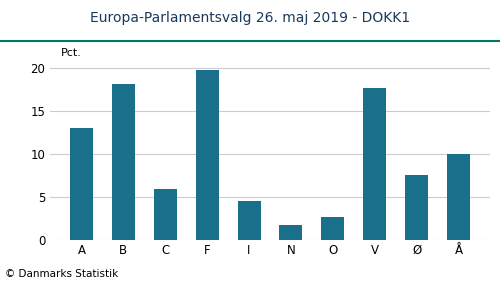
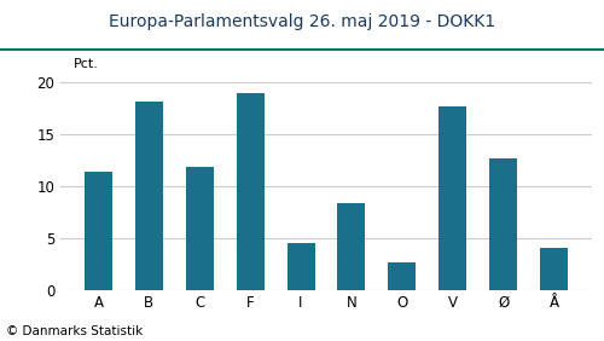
A: 13.0 -> 11.4
C: 5.9 -> 11.8
F: 19.8 -> 19.0
N: 1.7 -> 8.4
Ø: 7.5 -> 12.6
Å: 10.0 -> 4.0
